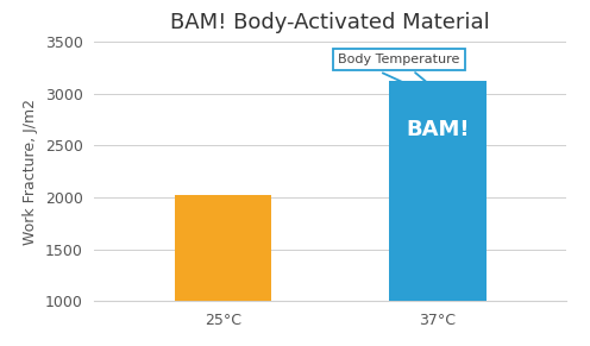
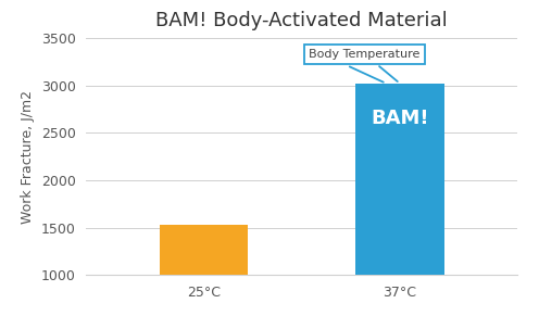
25°C: 2020 -> 1530
37°C: 3120 -> 3020
